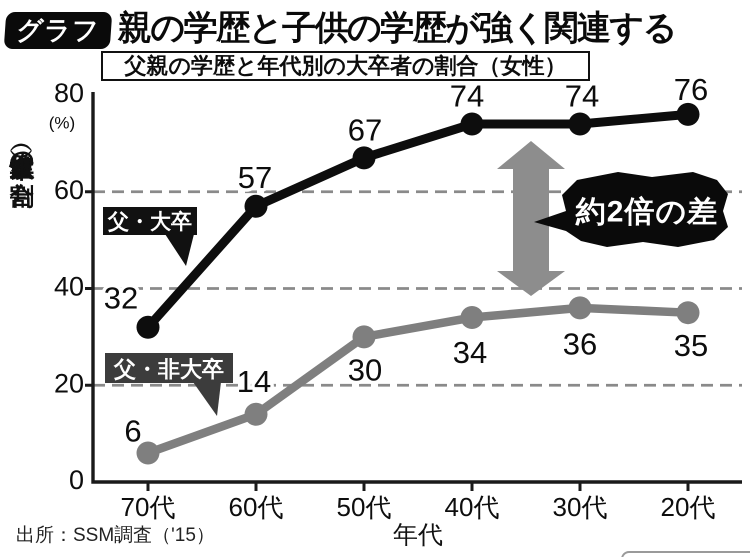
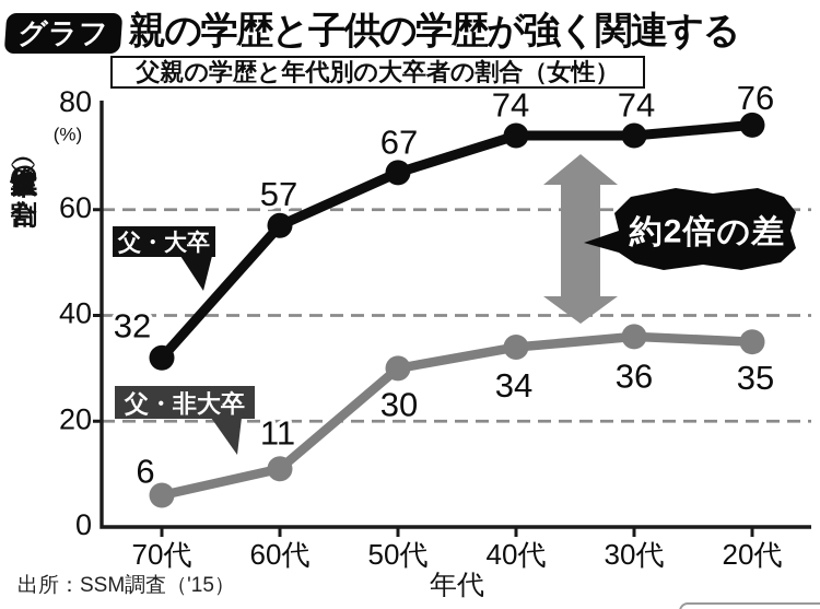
父・非大卒/60代: 14 -> 11
